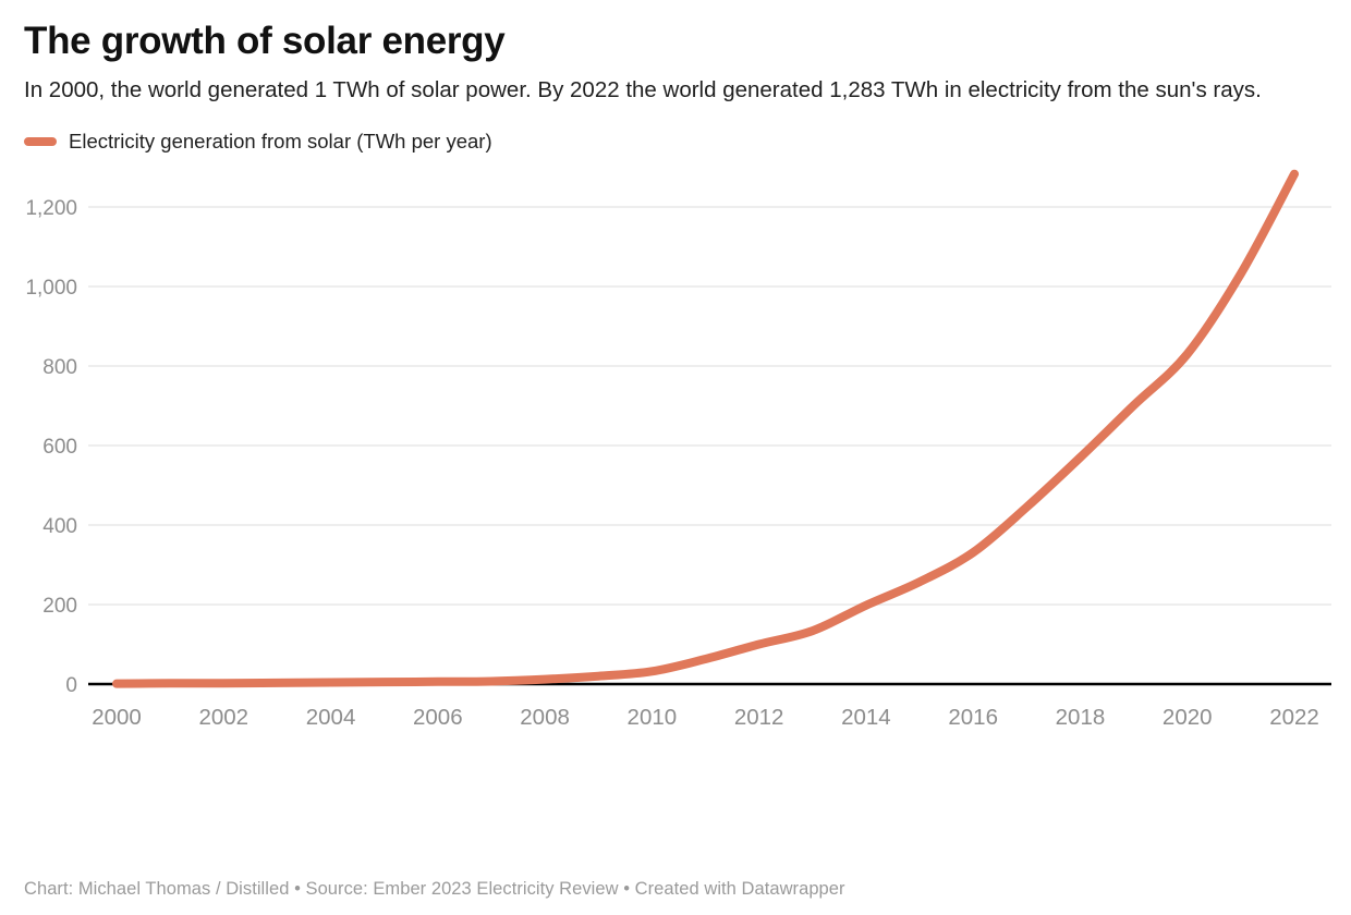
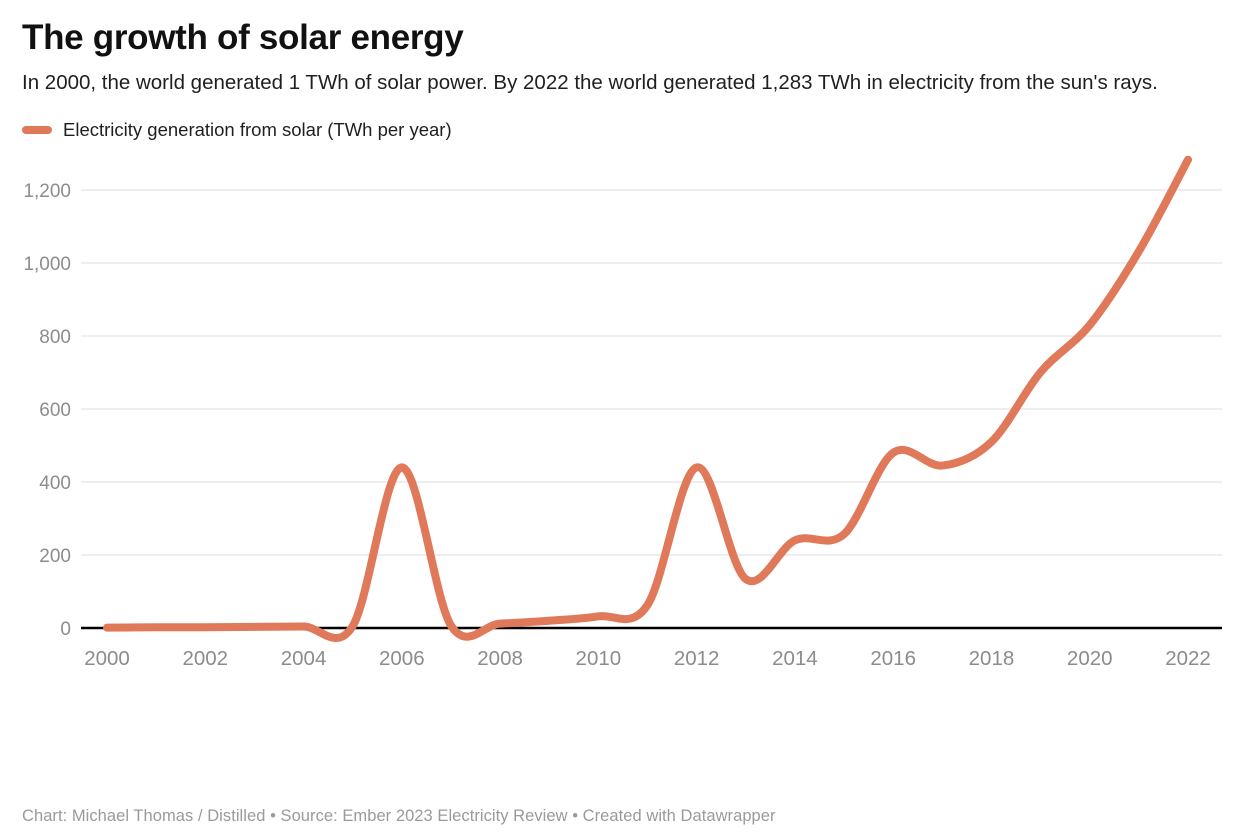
2006: 10 -> 440
2012: 100 -> 440
2014: 200 -> 240
2016: 330 -> 480
2018: 570 -> 510
